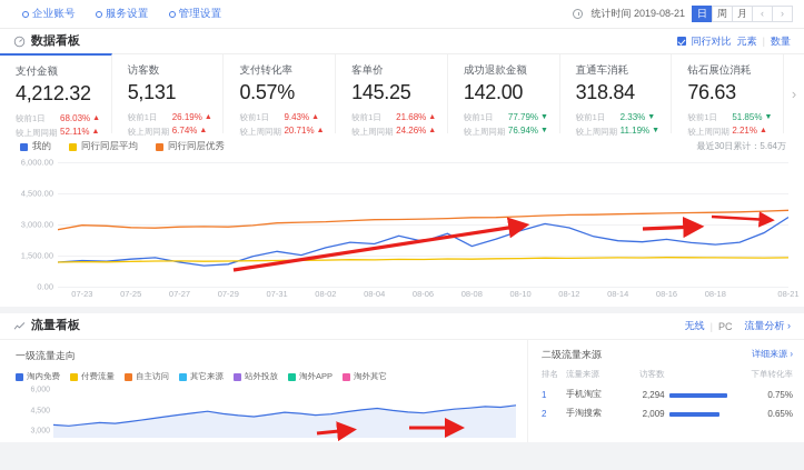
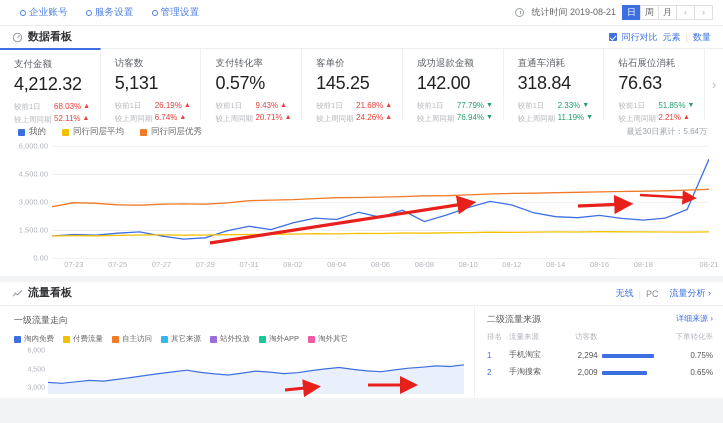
我的/08-21: 3400 -> 5300
